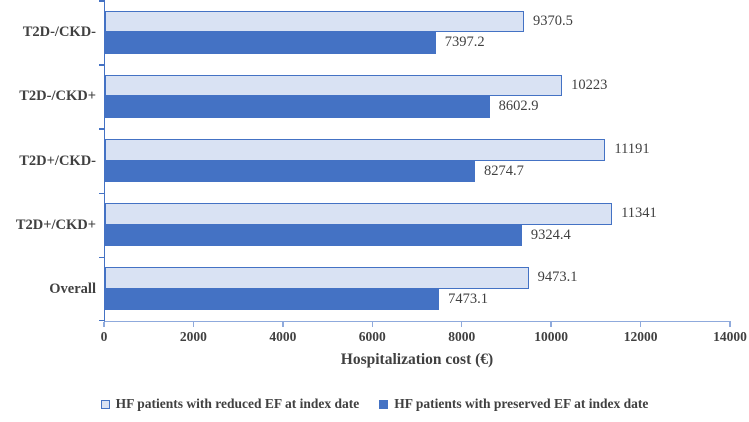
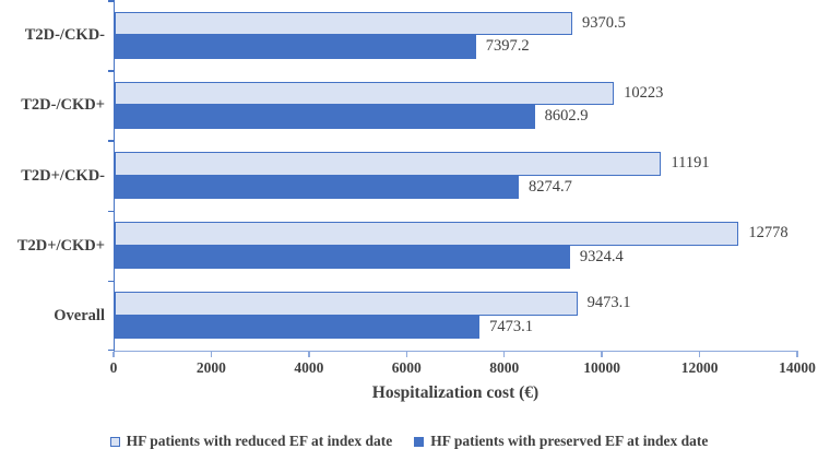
HF patients with reduced EF at index date/T2D+/CKD+: 11341 -> 12778
